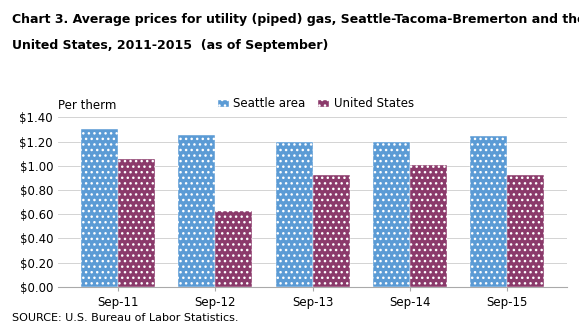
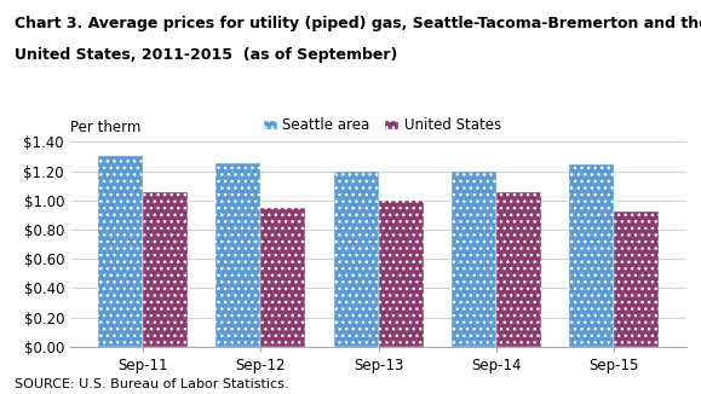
United States/Sep-12: $0.63 -> $0.94
United States/Sep-13: $0.92 -> $0.99
United States/Sep-14: $1.01 -> $1.05
